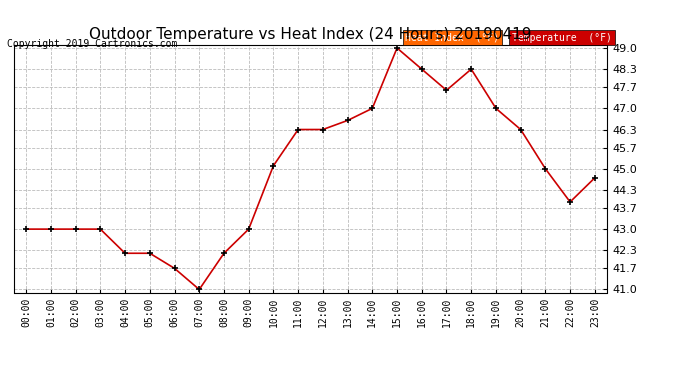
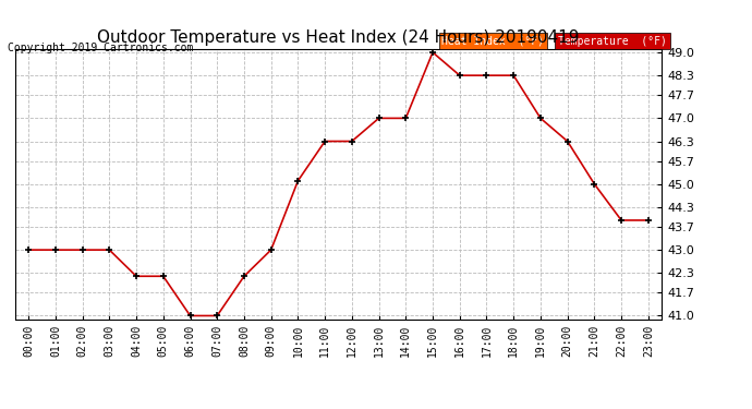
06:00: 41.7 -> 41.0
13:00: 46.6 -> 47.0
17:00: 47.6 -> 48.3
23:00: 44.7 -> 43.9
